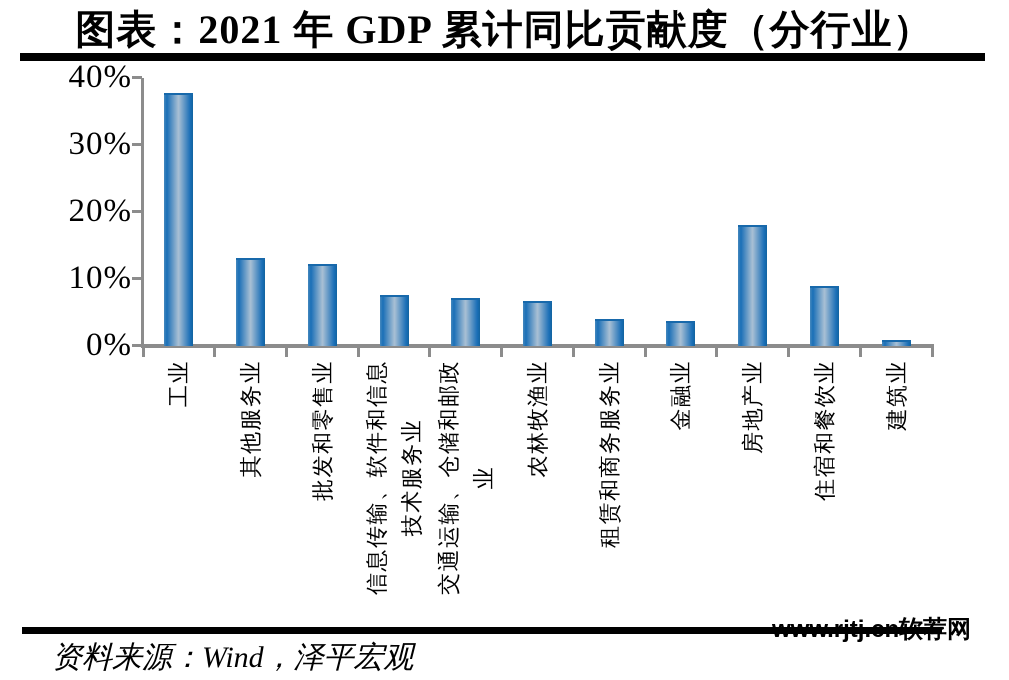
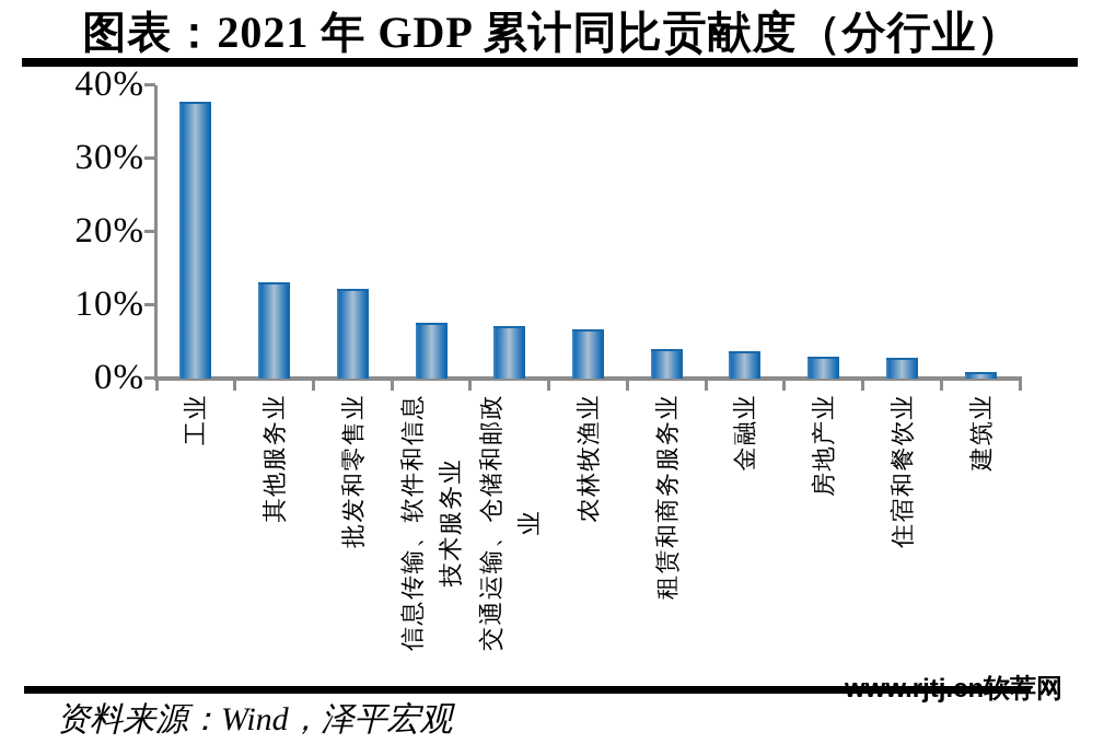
房地产业: 18% -> 3%
住宿和餐饮业: 9% -> 3%
